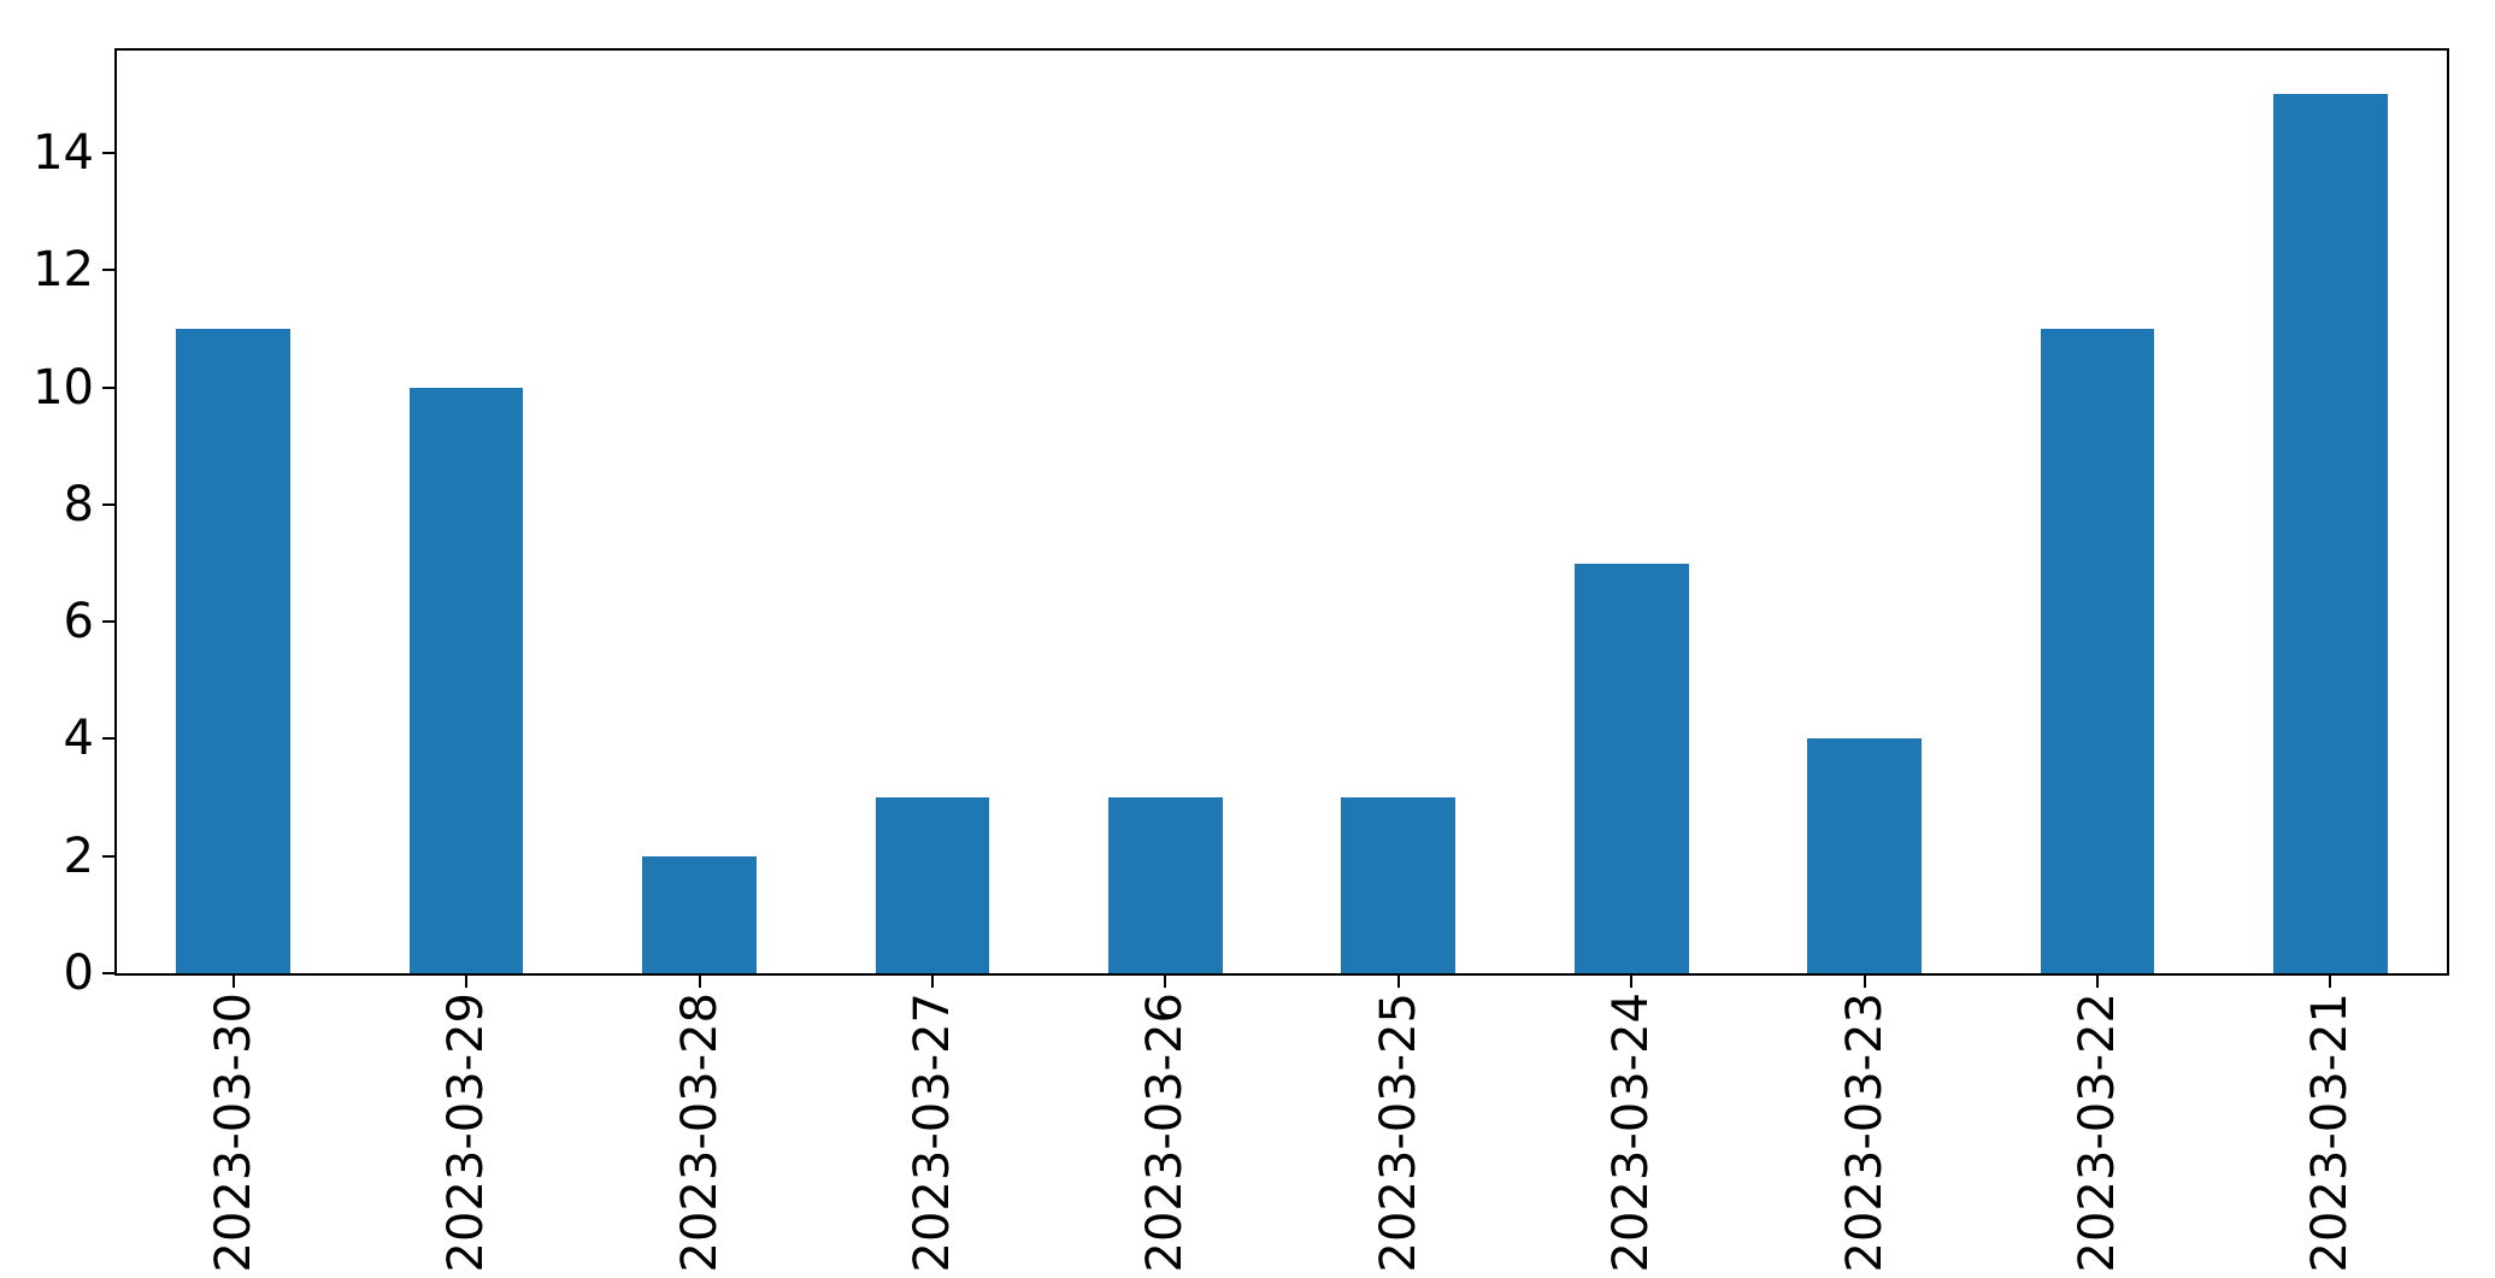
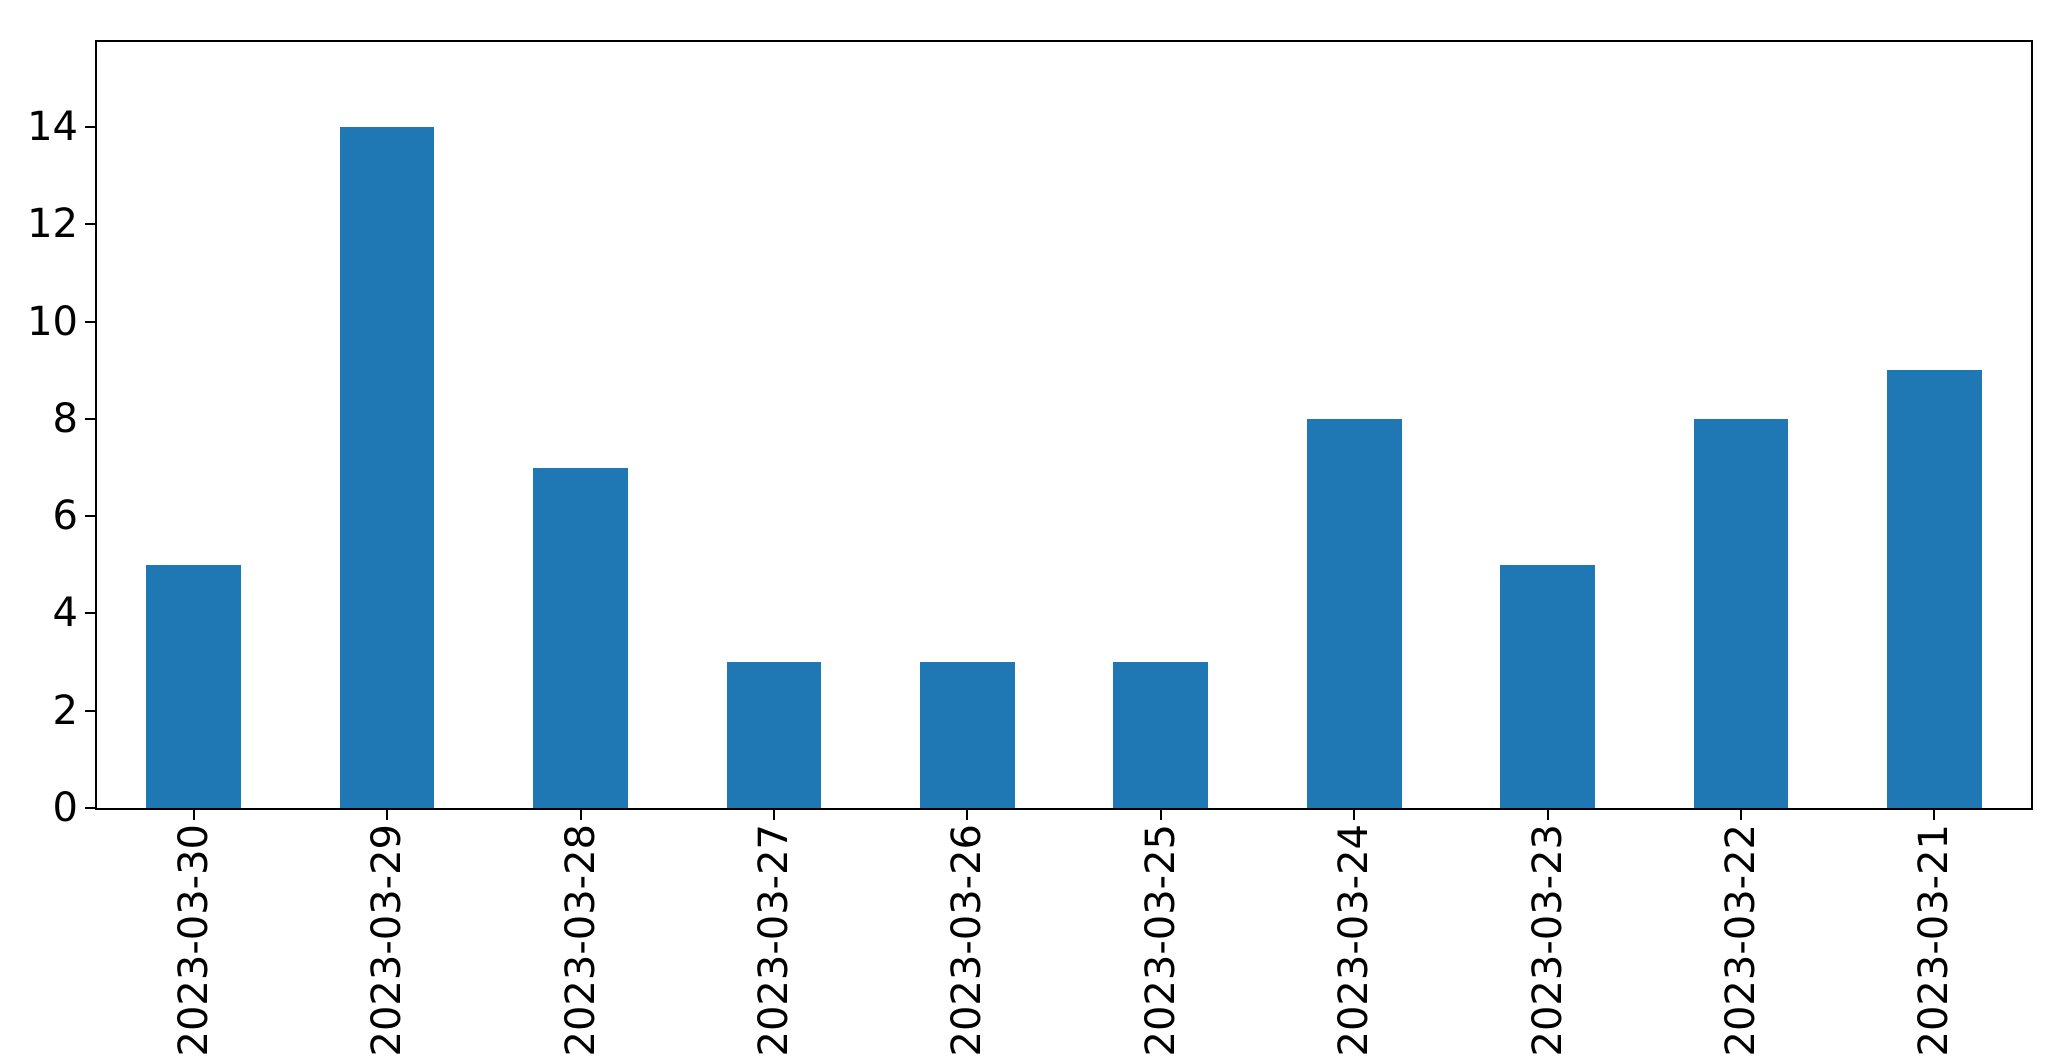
2023-03-30: 11 -> 5
2023-03-29: 10 -> 14
2023-03-28: 2 -> 7
2023-03-24: 7 -> 8
2023-03-23: 4 -> 5
2023-03-22: 11 -> 8
2023-03-21: 15 -> 9
